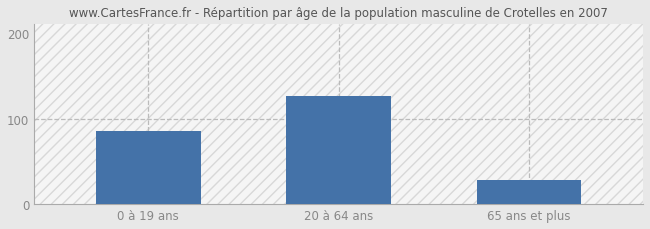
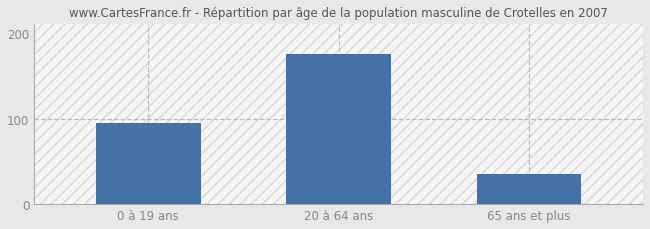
0 à 19 ans: 86 -> 95
20 à 64 ans: 126 -> 175
65 ans et plus: 28 -> 35
